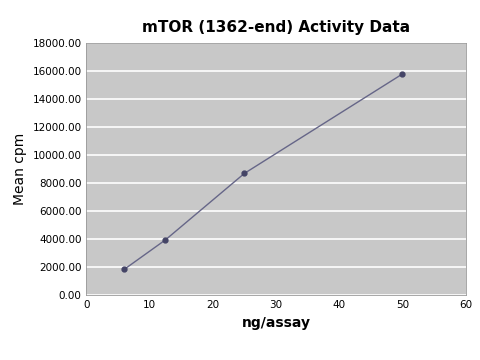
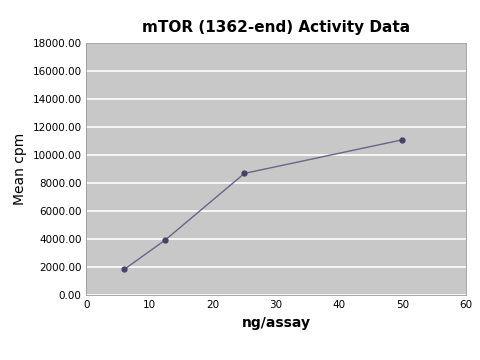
50: 15800 -> 11100
